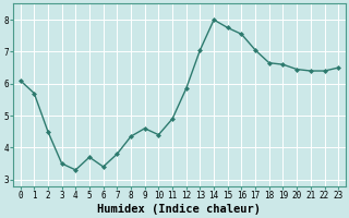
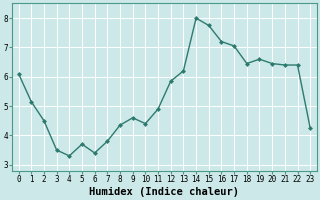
1: 5.70 -> 5.15
13: 7.05 -> 6.20
16: 7.55 -> 7.20
18: 6.65 -> 6.45
23: 6.50 -> 4.25
